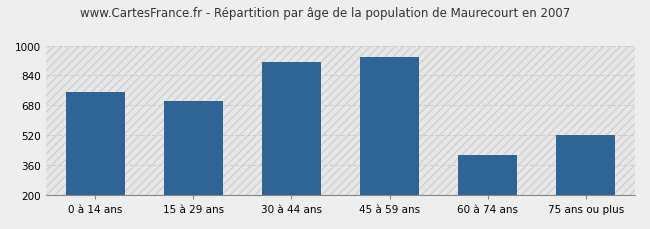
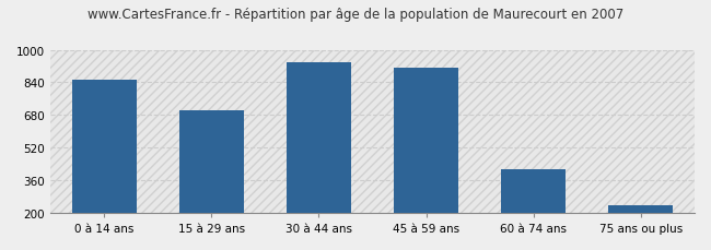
0 à 14 ans: 750 -> 860
30 à 44 ans: 910 -> 940
45 à 59 ans: 940 -> 910
75 ans ou plus: 520 -> 240
